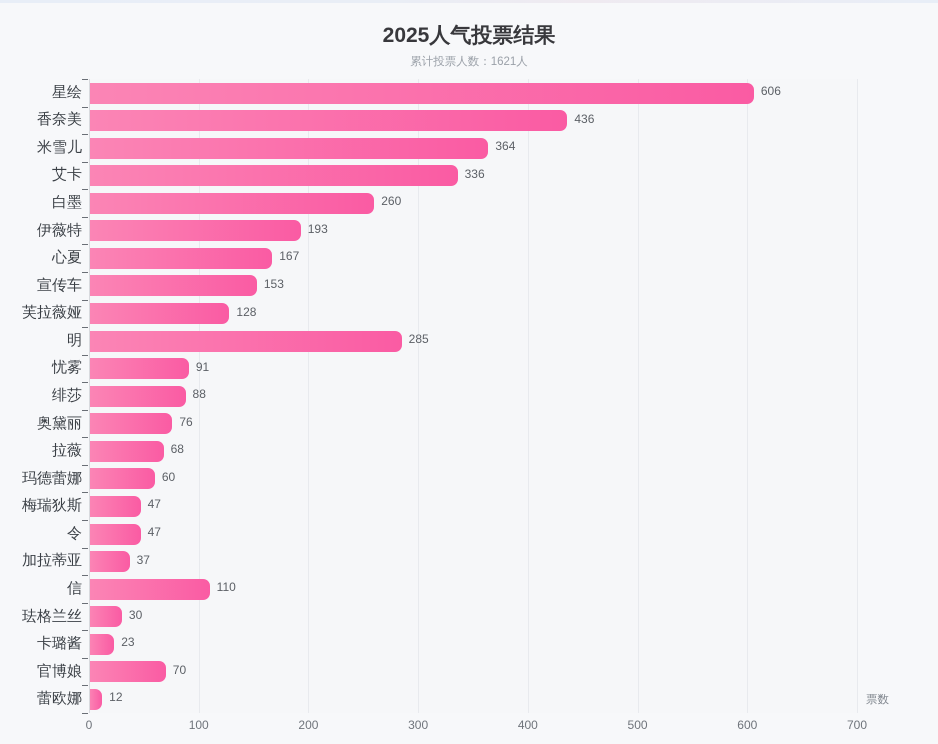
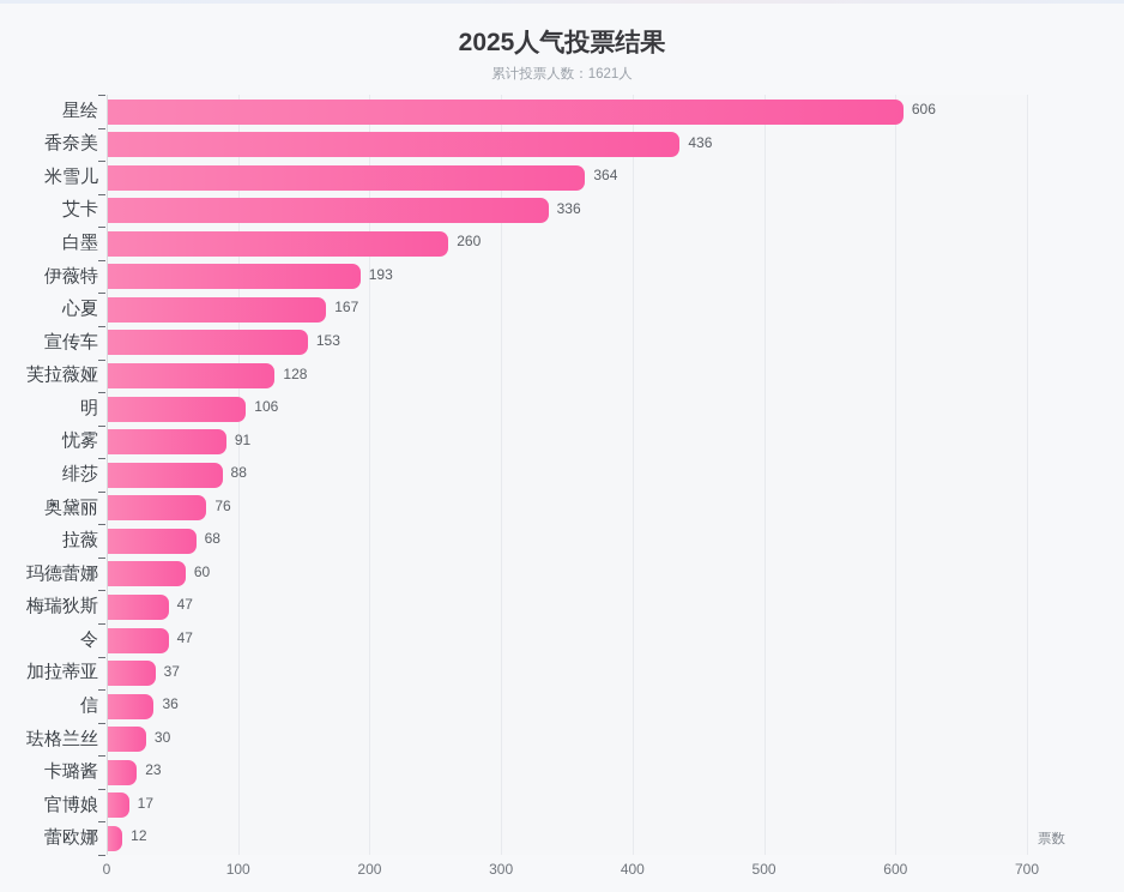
明: 285 -> 106
信: 110 -> 36
官博娘: 70 -> 17
